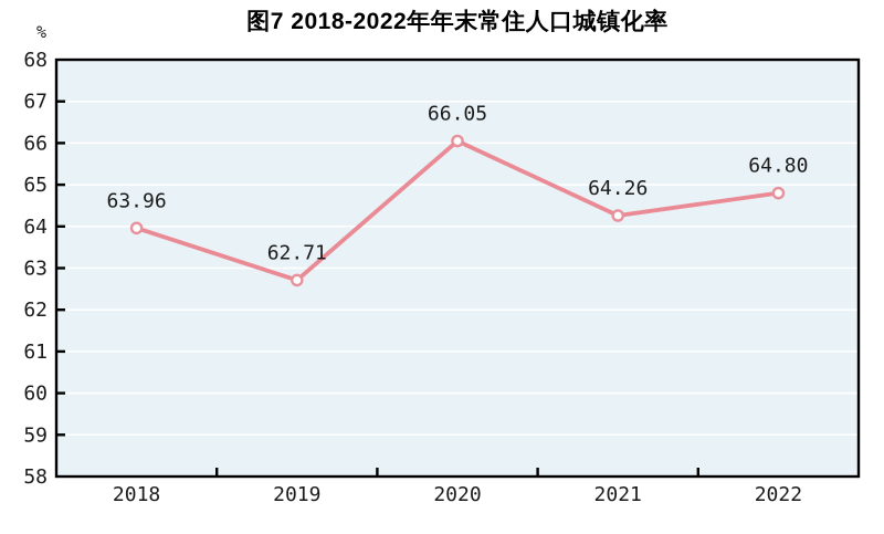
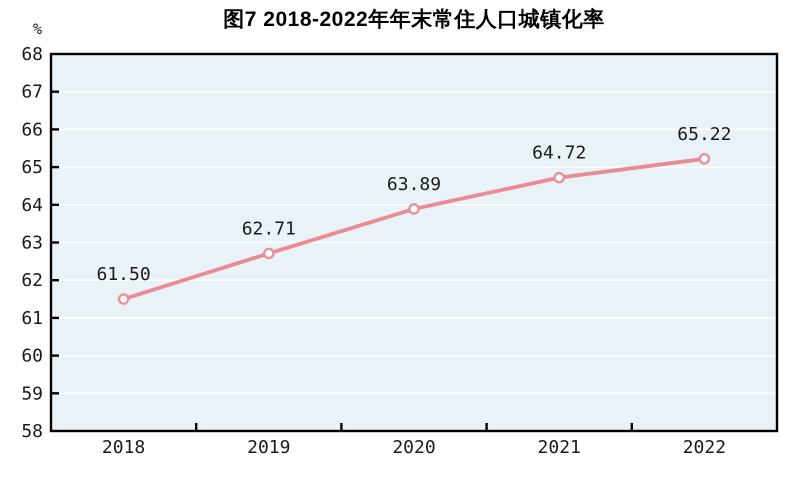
2018: 63.96 -> 61.50
2020: 66.05 -> 63.89
2021: 64.26 -> 64.72
2022: 64.80 -> 65.22
